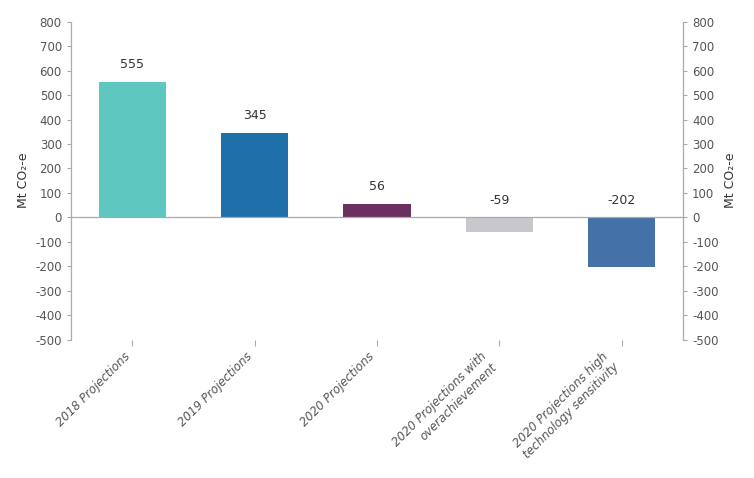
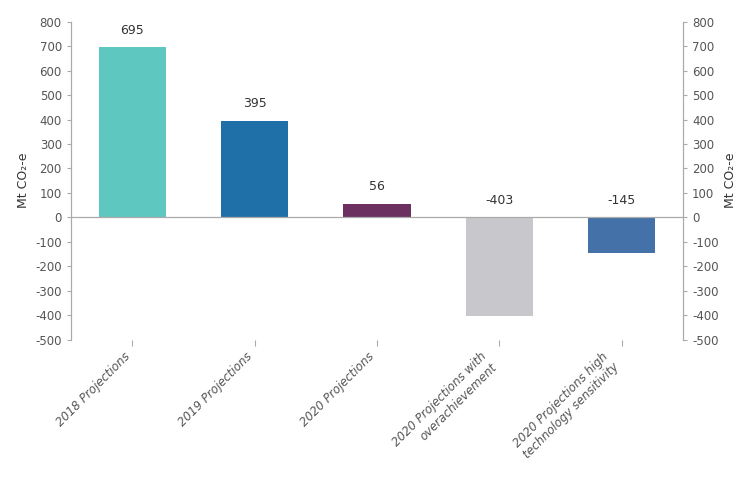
2018 Projections: 555 -> 695
2019 Projections: 345 -> 395
2020 Projections with overachievement: -59 -> -403
2020 Projections high technology sensitivity: -202 -> -145
